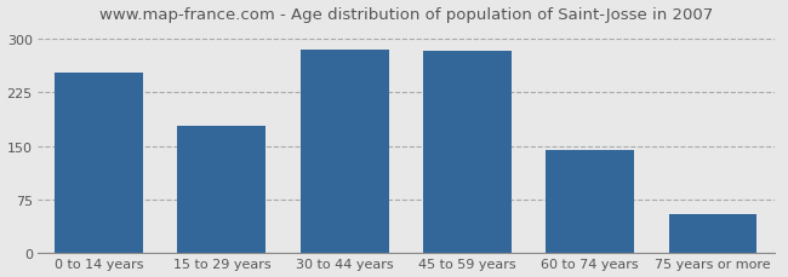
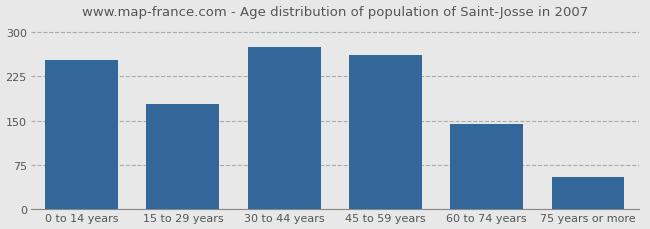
30 to 44 years: 285 -> 274
45 to 59 years: 283 -> 260
